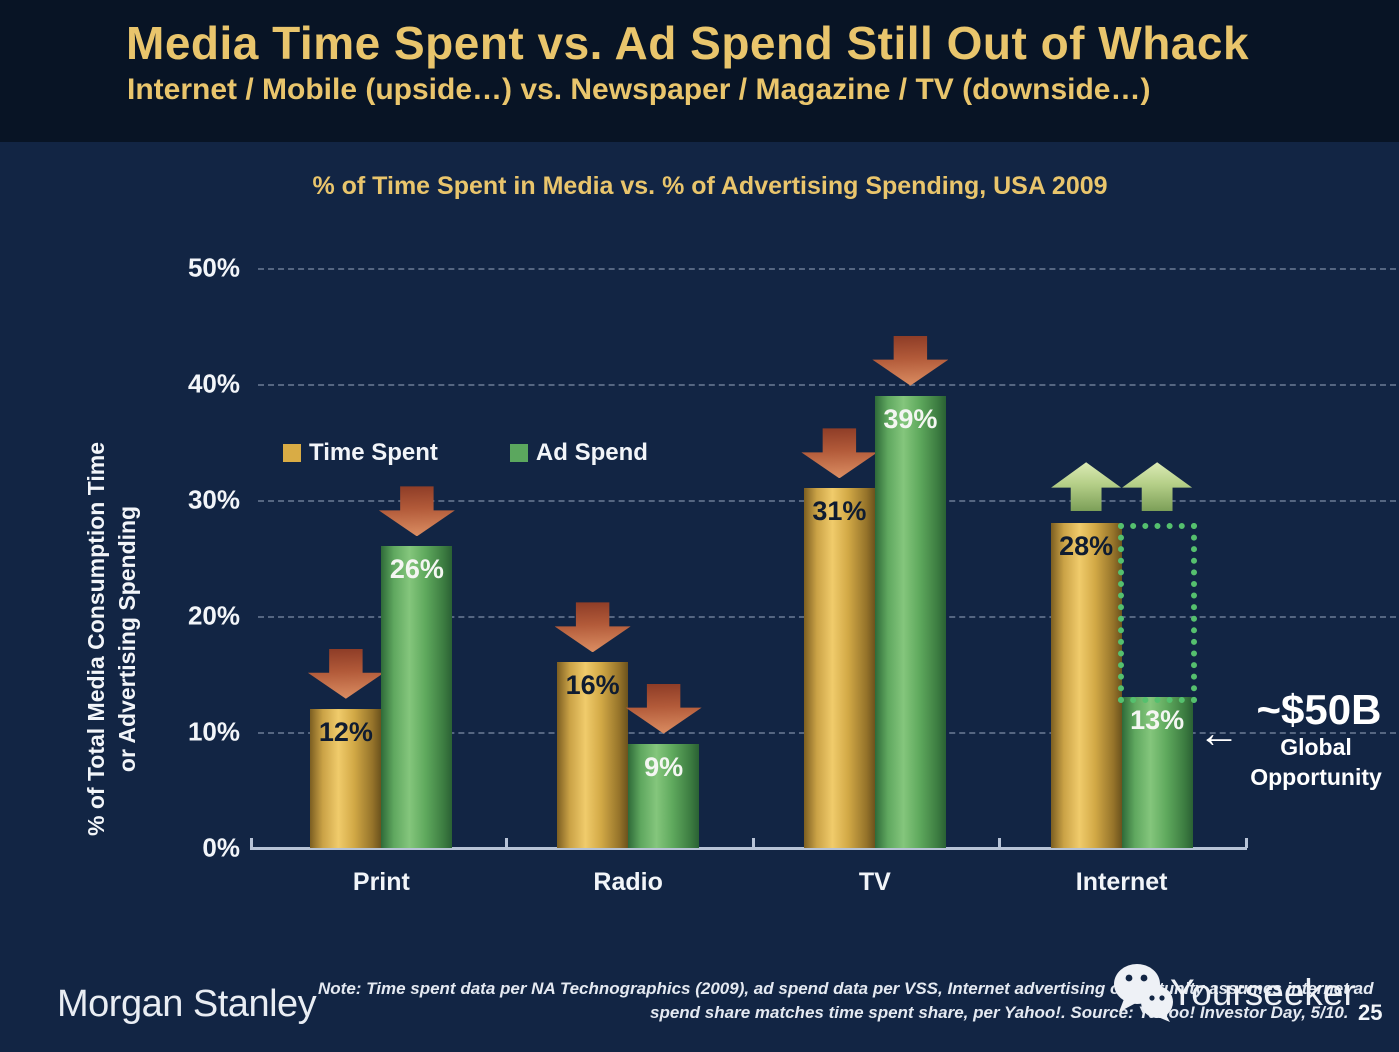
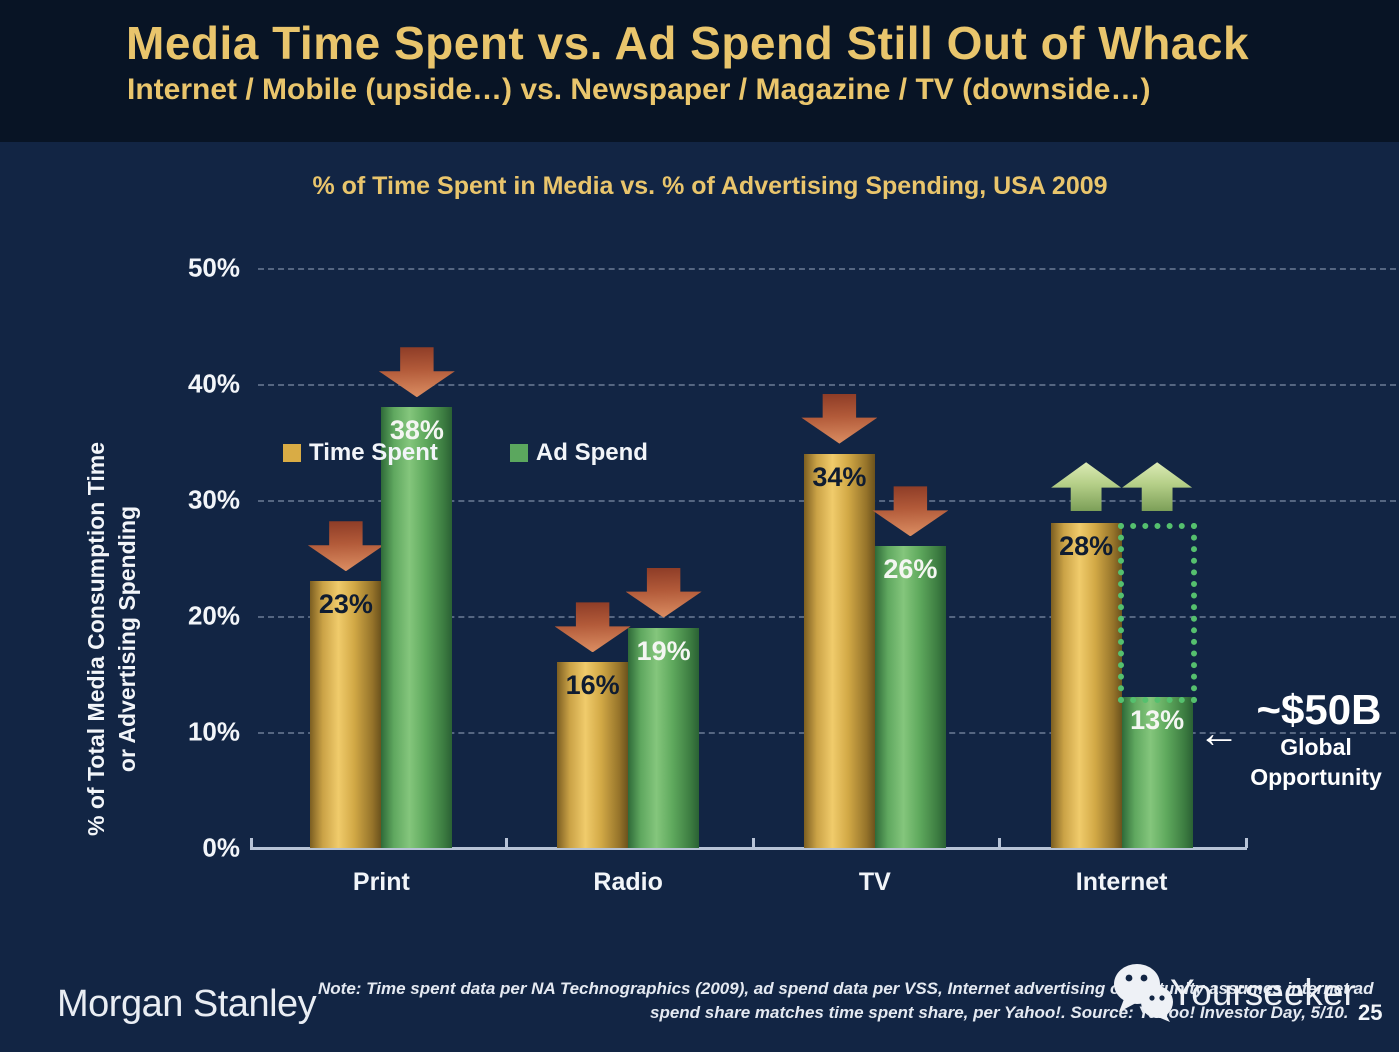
Time Spent/Print: 12% -> 23%
Ad Spend/Print: 26% -> 38%
Ad Spend/Radio: 9% -> 19%
Time Spent/TV: 31% -> 34%
Ad Spend/TV: 39% -> 26%
